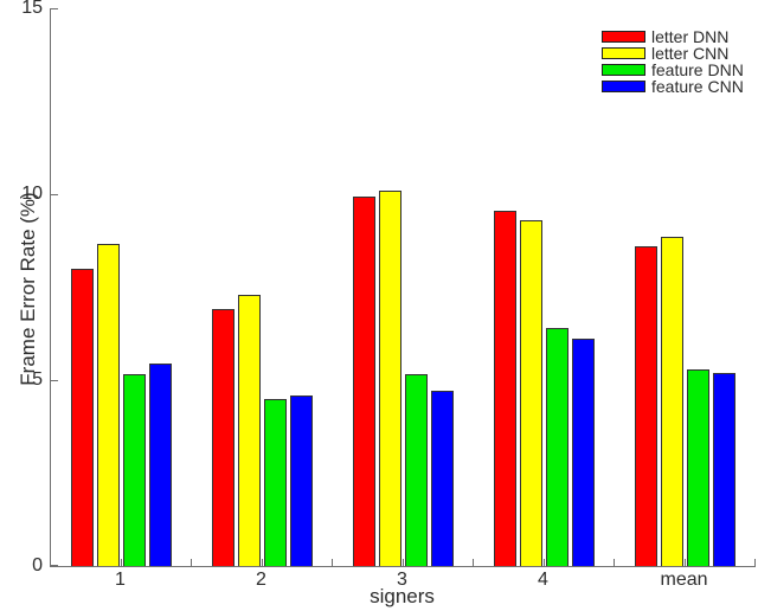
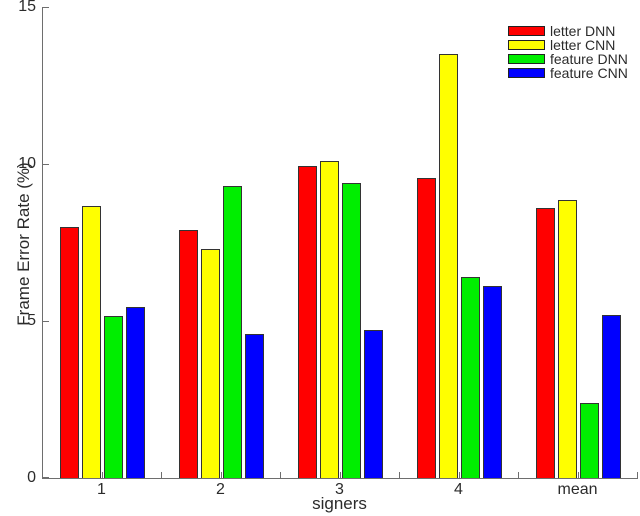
letter DNN/2: 6.9 -> 7.9
feature DNN/2: 4.5 -> 9.3
feature DNN/3: 5.2 -> 9.4
letter CNN/4: 9.3 -> 13.5
feature DNN/mean: 5.3 -> 2.4
